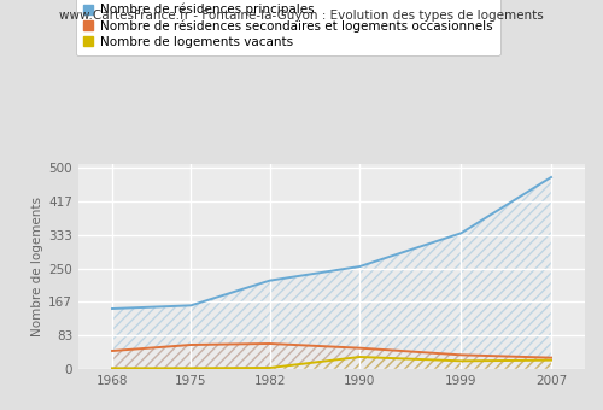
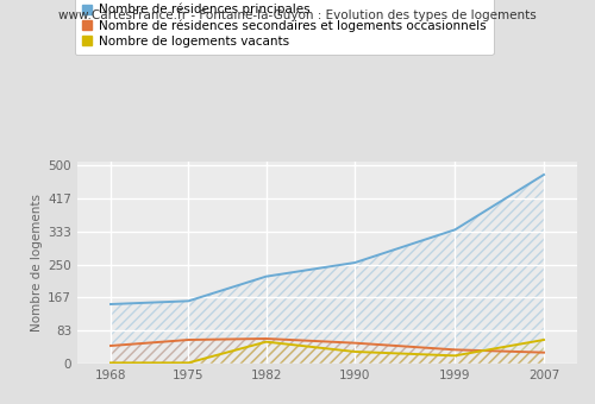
Nombre de logements vacants/1982: 3 -> 55
Nombre de logements vacants/2007: 22 -> 60
